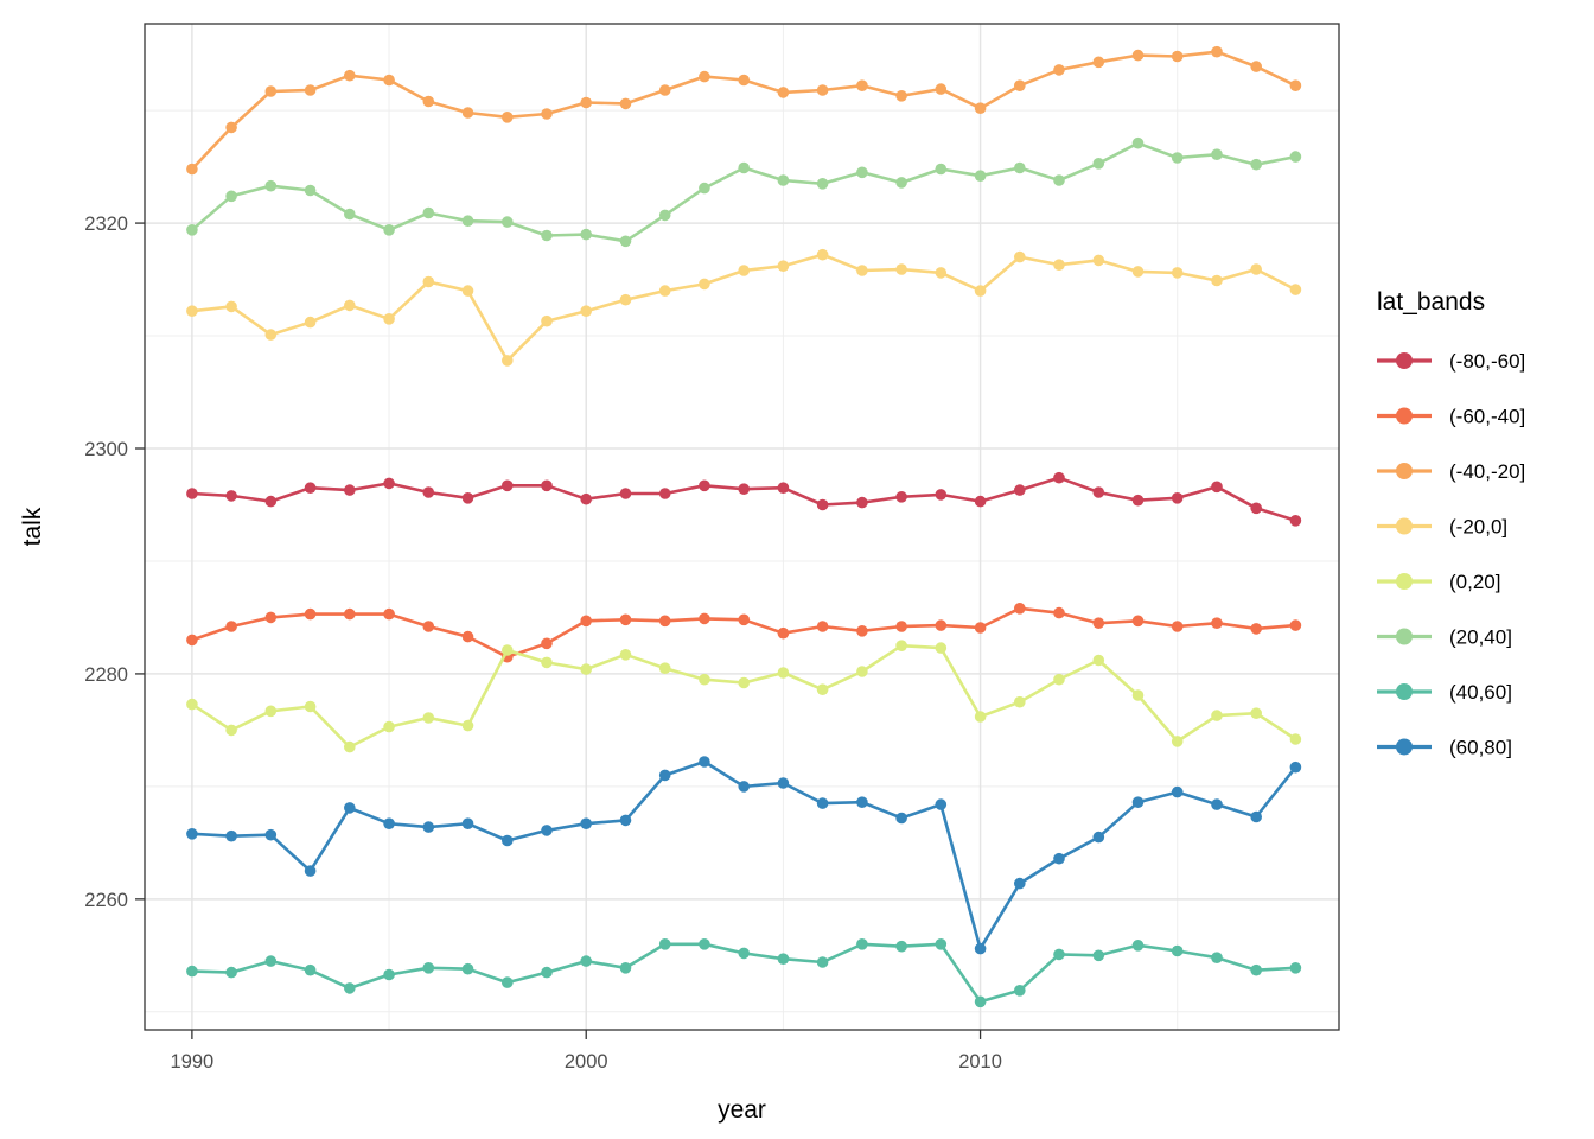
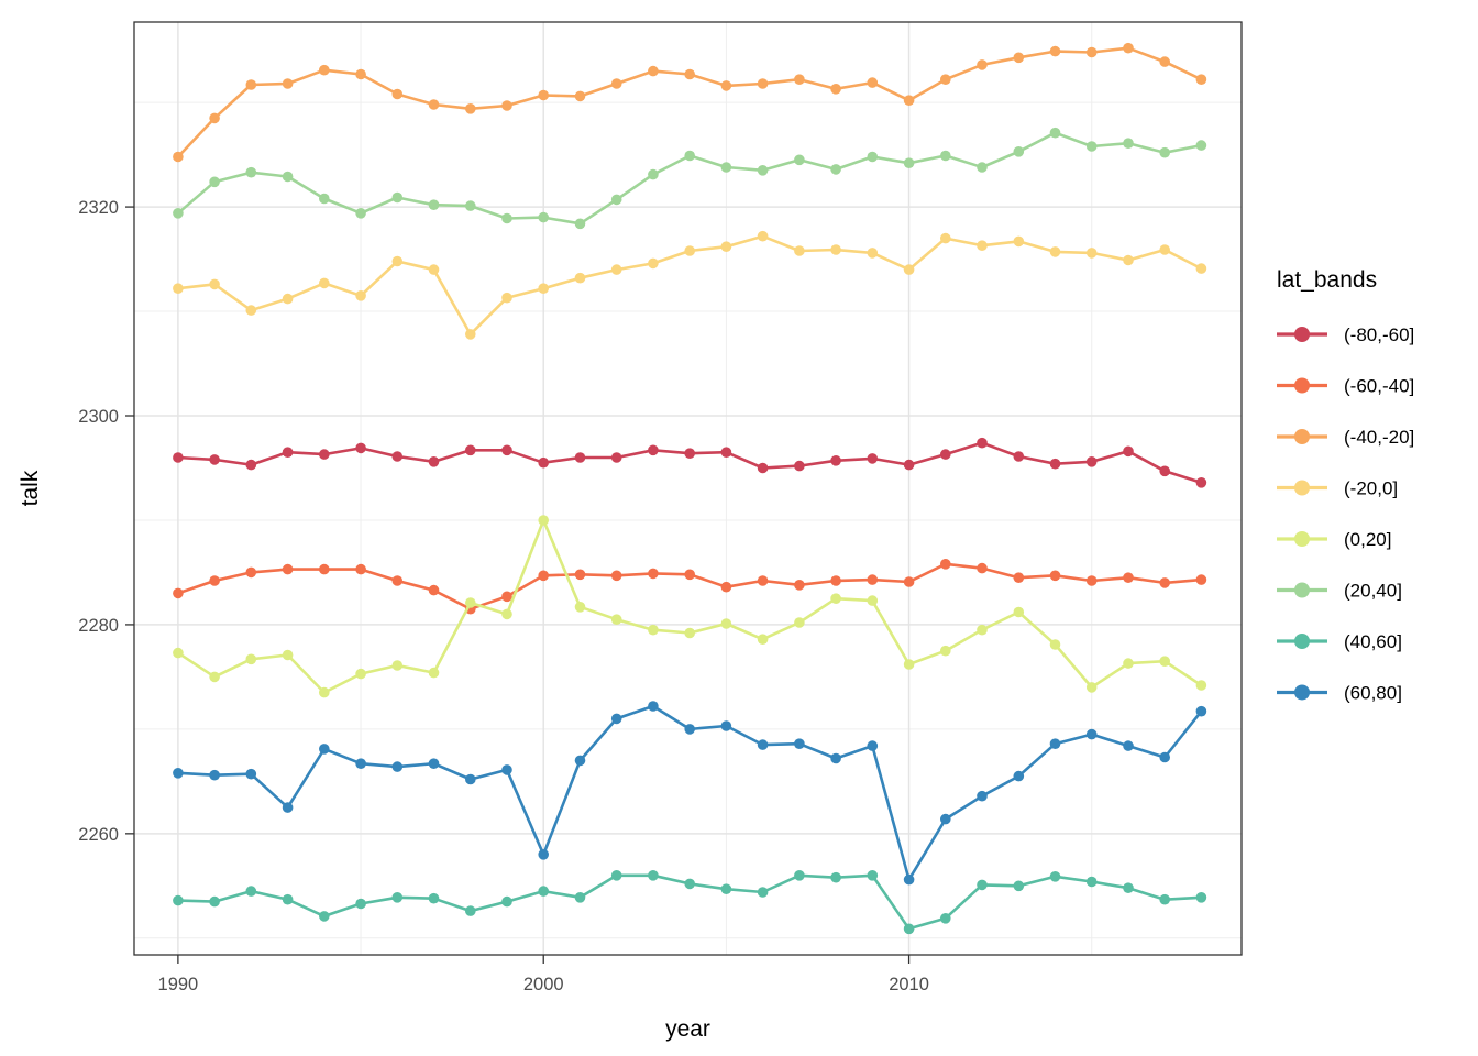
(0,20]/2000: 2280 -> 2290
(60,80]/2000: 2267 -> 2258
